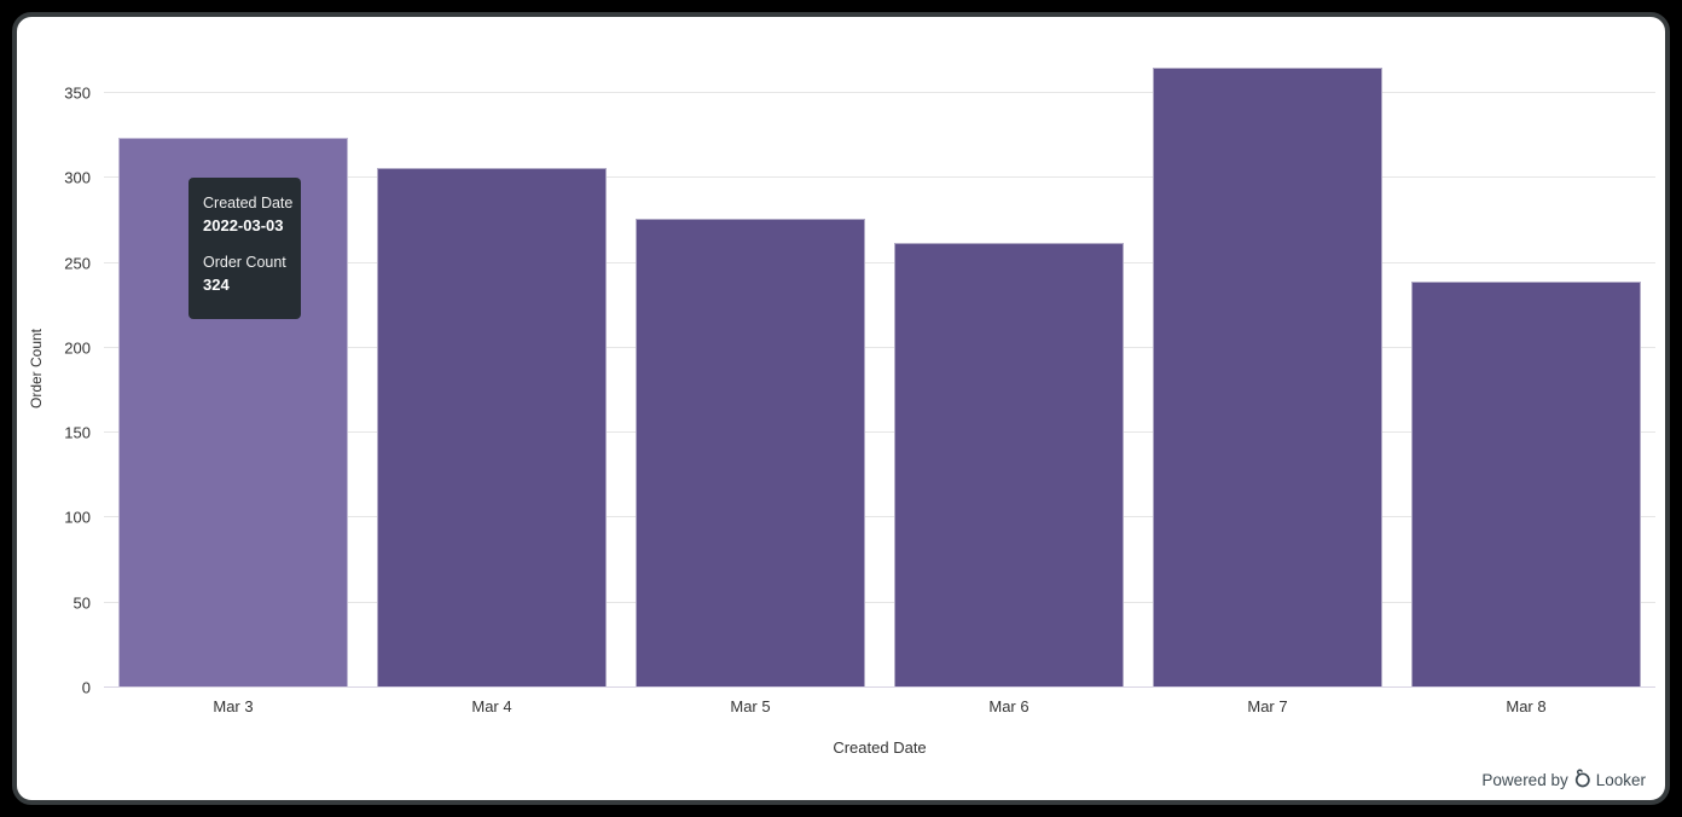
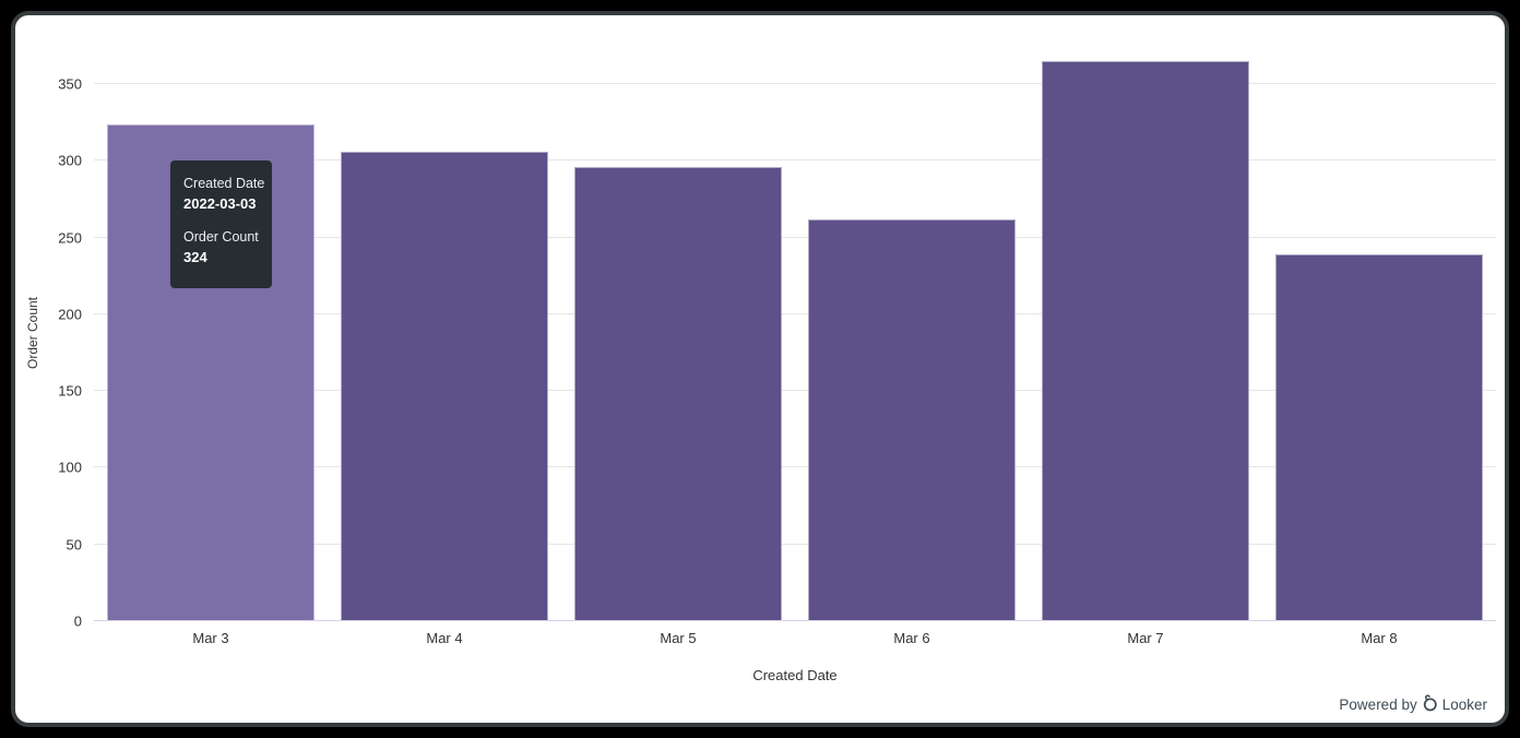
Mar 5: 276 -> 296
